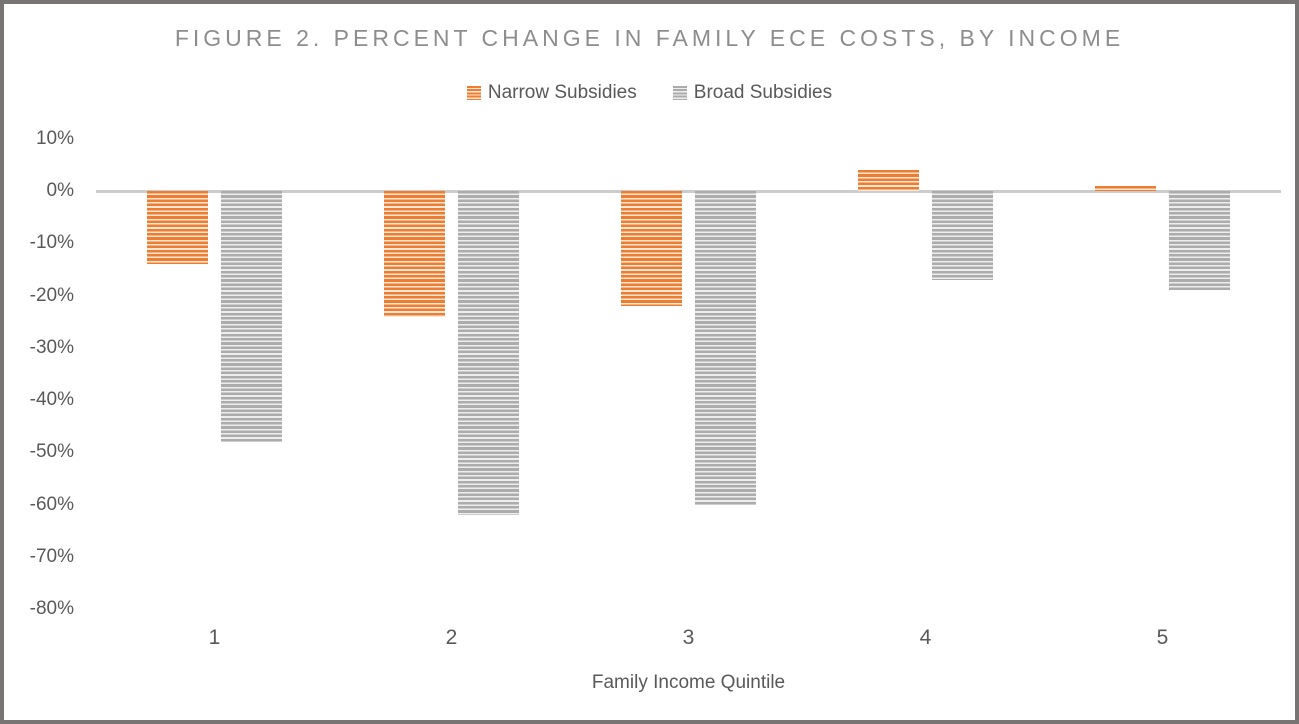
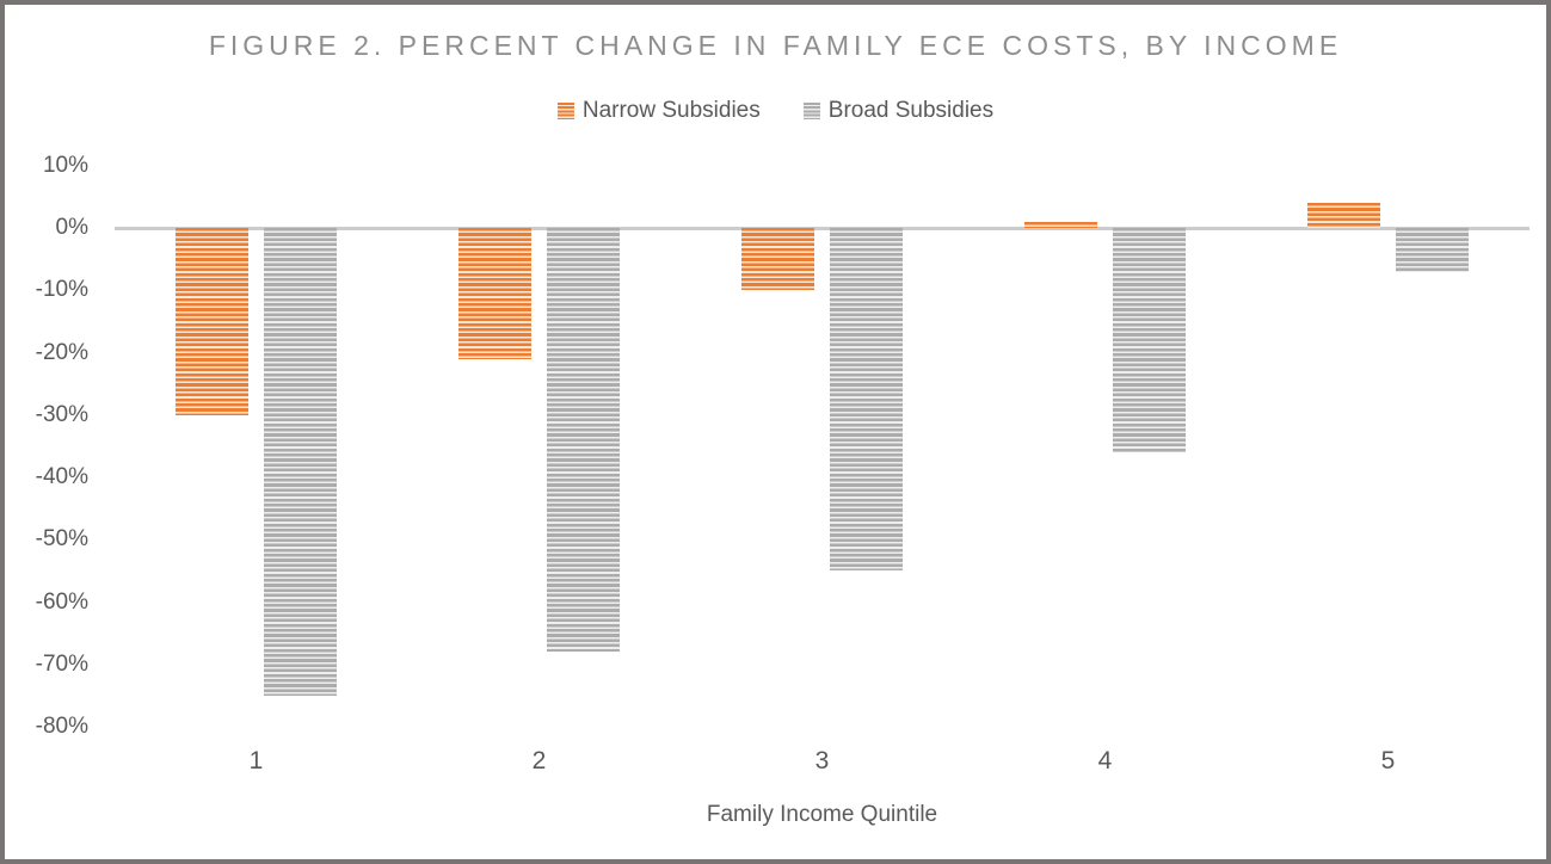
Narrow Subsidies/1: -14% -> -30%
Broad Subsidies/1: -48% -> -75%
Narrow Subsidies/2: -24% -> -21%
Broad Subsidies/2: -62% -> -68%
Narrow Subsidies/3: -22% -> -10%
Broad Subsidies/3: -60% -> -55%
Narrow Subsidies/4: 4% -> 1%
Broad Subsidies/4: -17% -> -36%
Narrow Subsidies/5: 1% -> 4%
Broad Subsidies/5: -19% -> -7%
